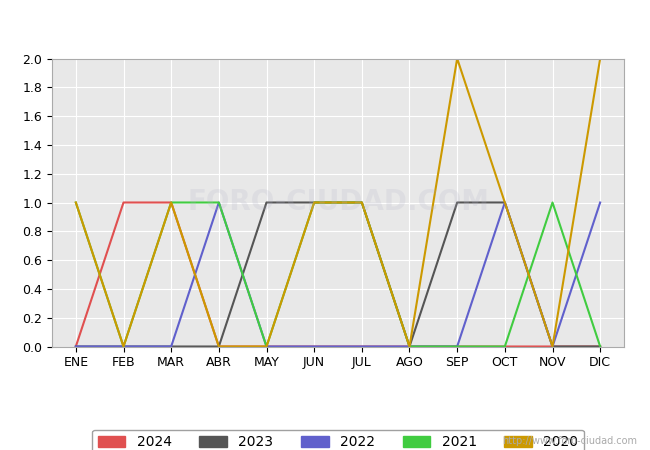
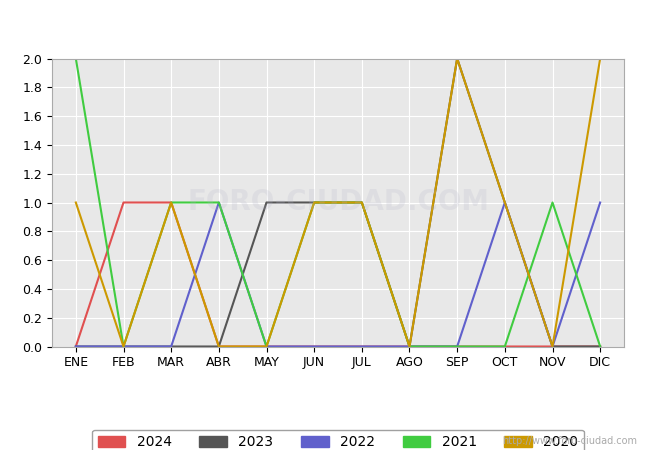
2021/ENE: 1 -> 2
2023/SEP: 1 -> 2
